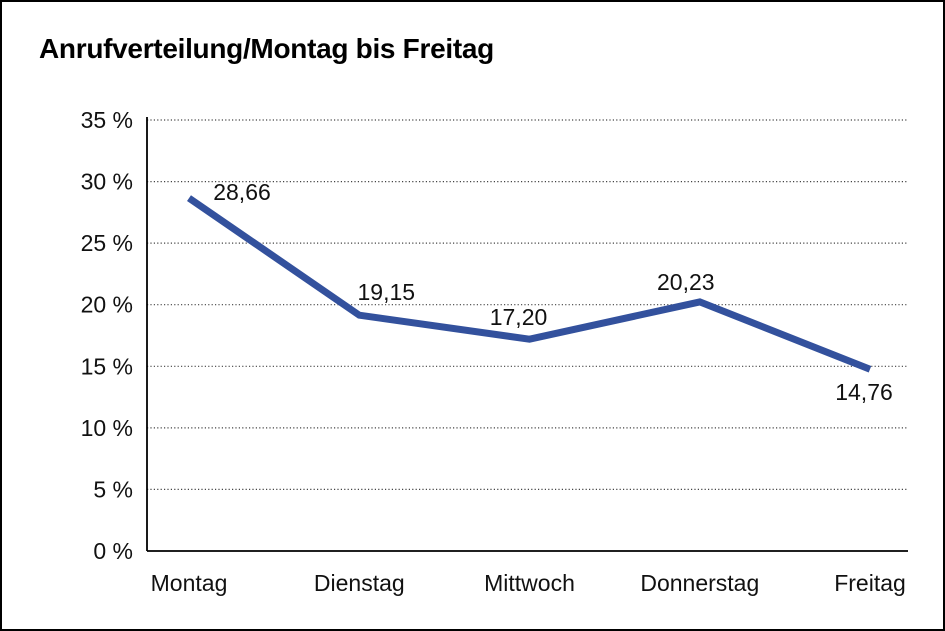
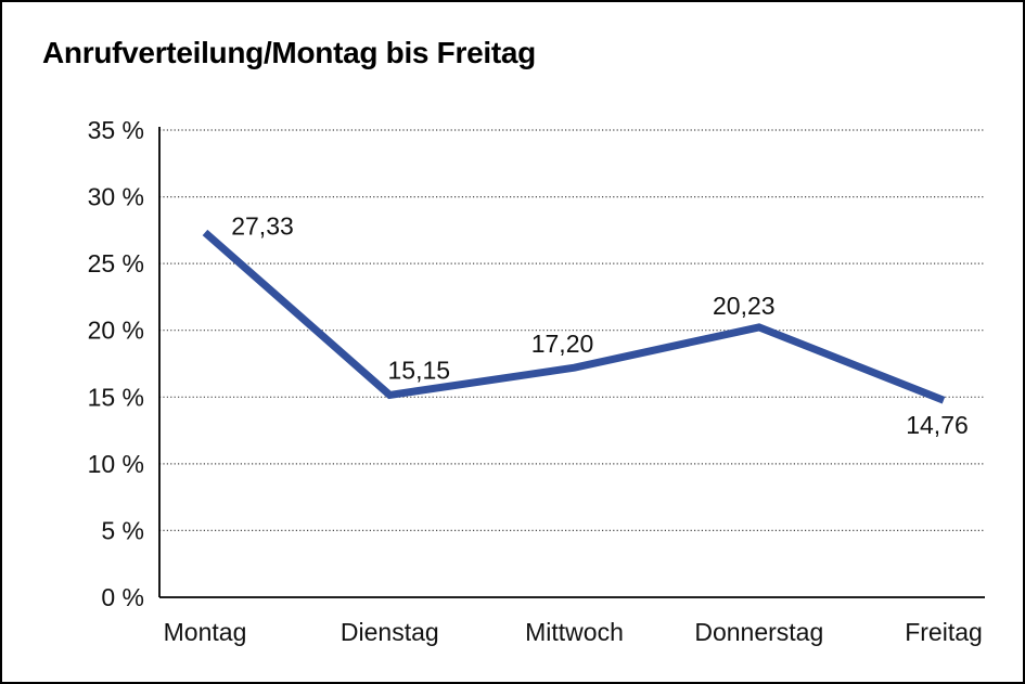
Montag: 28,66 -> 27,33
Dienstag: 19,15 -> 15,15
